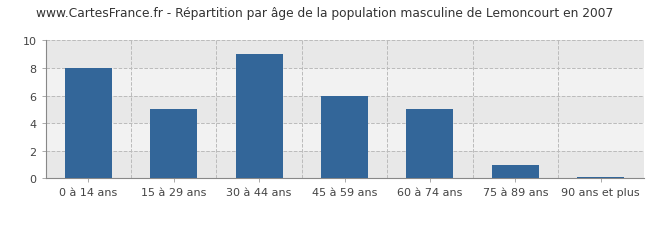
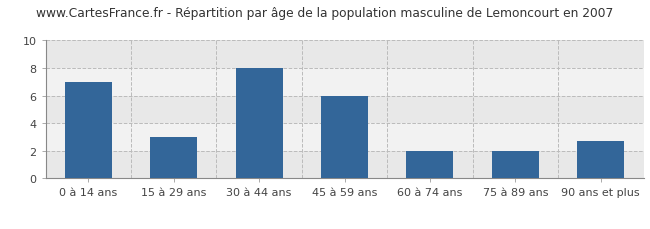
0 à 14 ans: 8.0 -> 7.0
15 à 29 ans: 5.0 -> 3.0
30 à 44 ans: 9.0 -> 8.0
60 à 74 ans: 5.0 -> 2.0
75 à 89 ans: 1.0 -> 2.0
90 ans et plus: 0.1 -> 2.7
